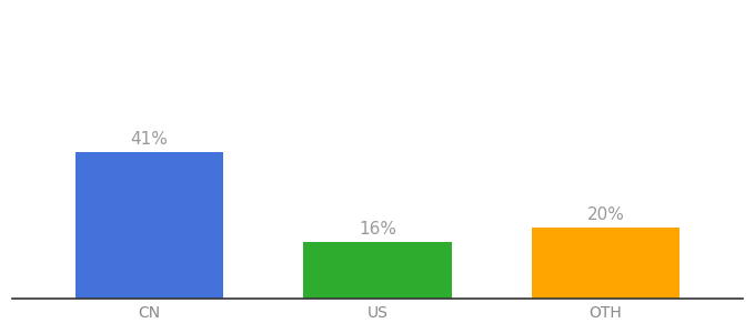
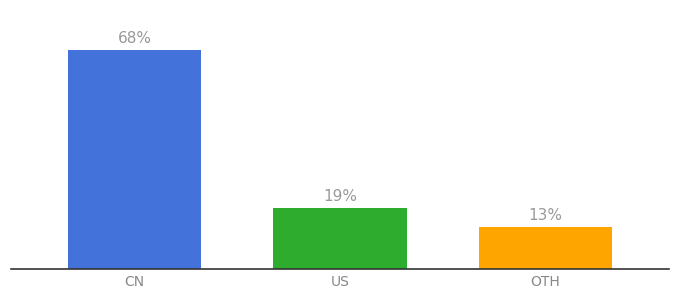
CN: 41% -> 68%
US: 16% -> 19%
OTH: 20% -> 13%
